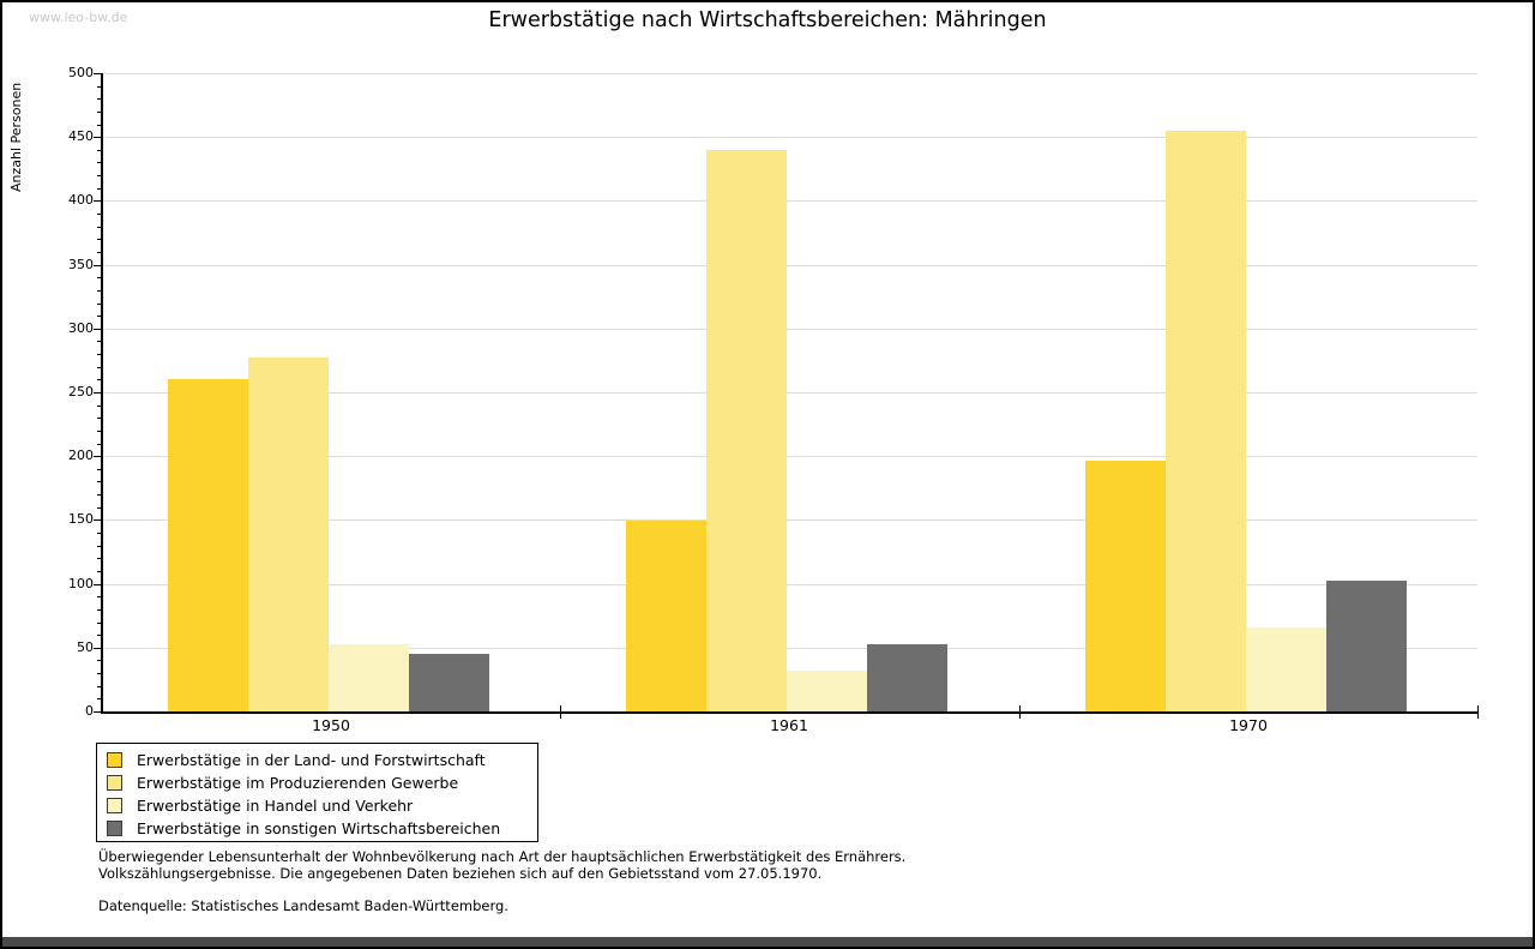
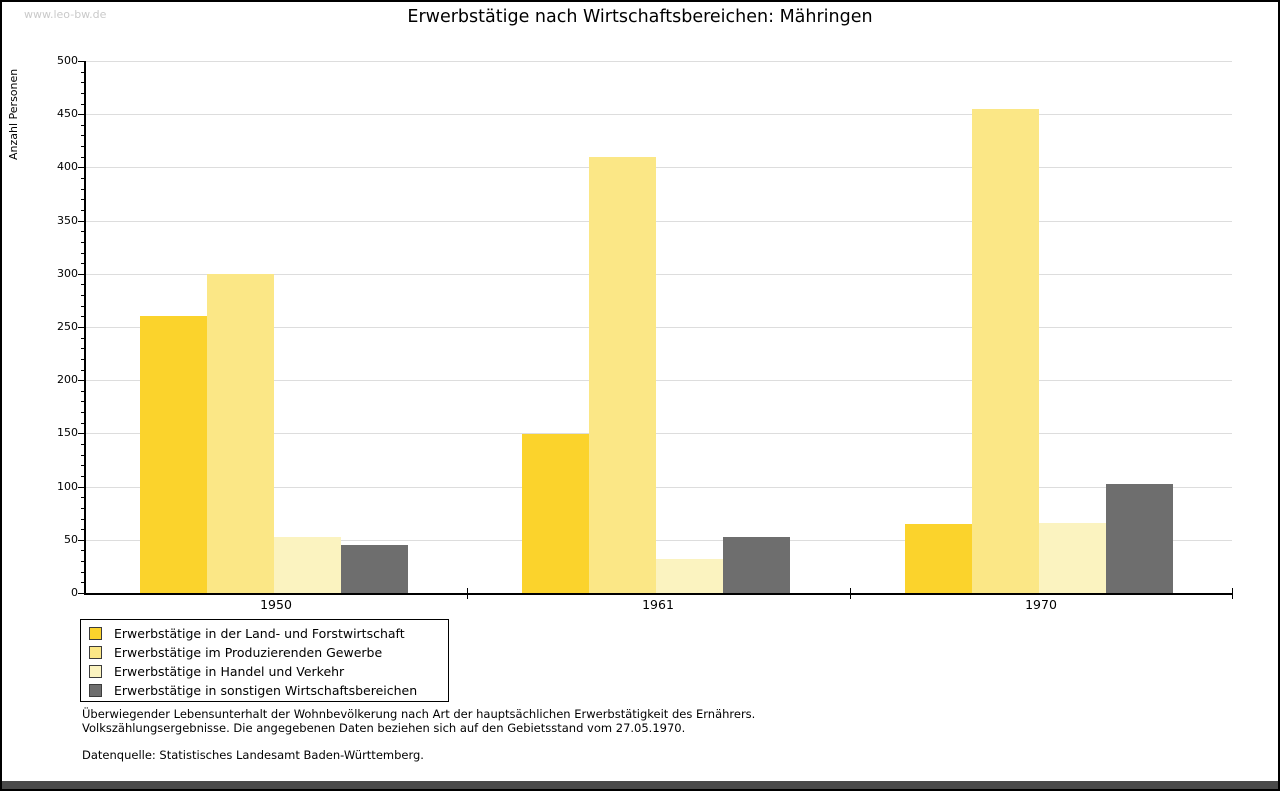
Erwerbstätige im Produzierenden Gewerbe/1950: 277 -> 300
Erwerbstätige im Produzierenden Gewerbe/1961: 440 -> 410
Erwerbstätige in der Land- und Forstwirtschaft/1970: 196 -> 65
